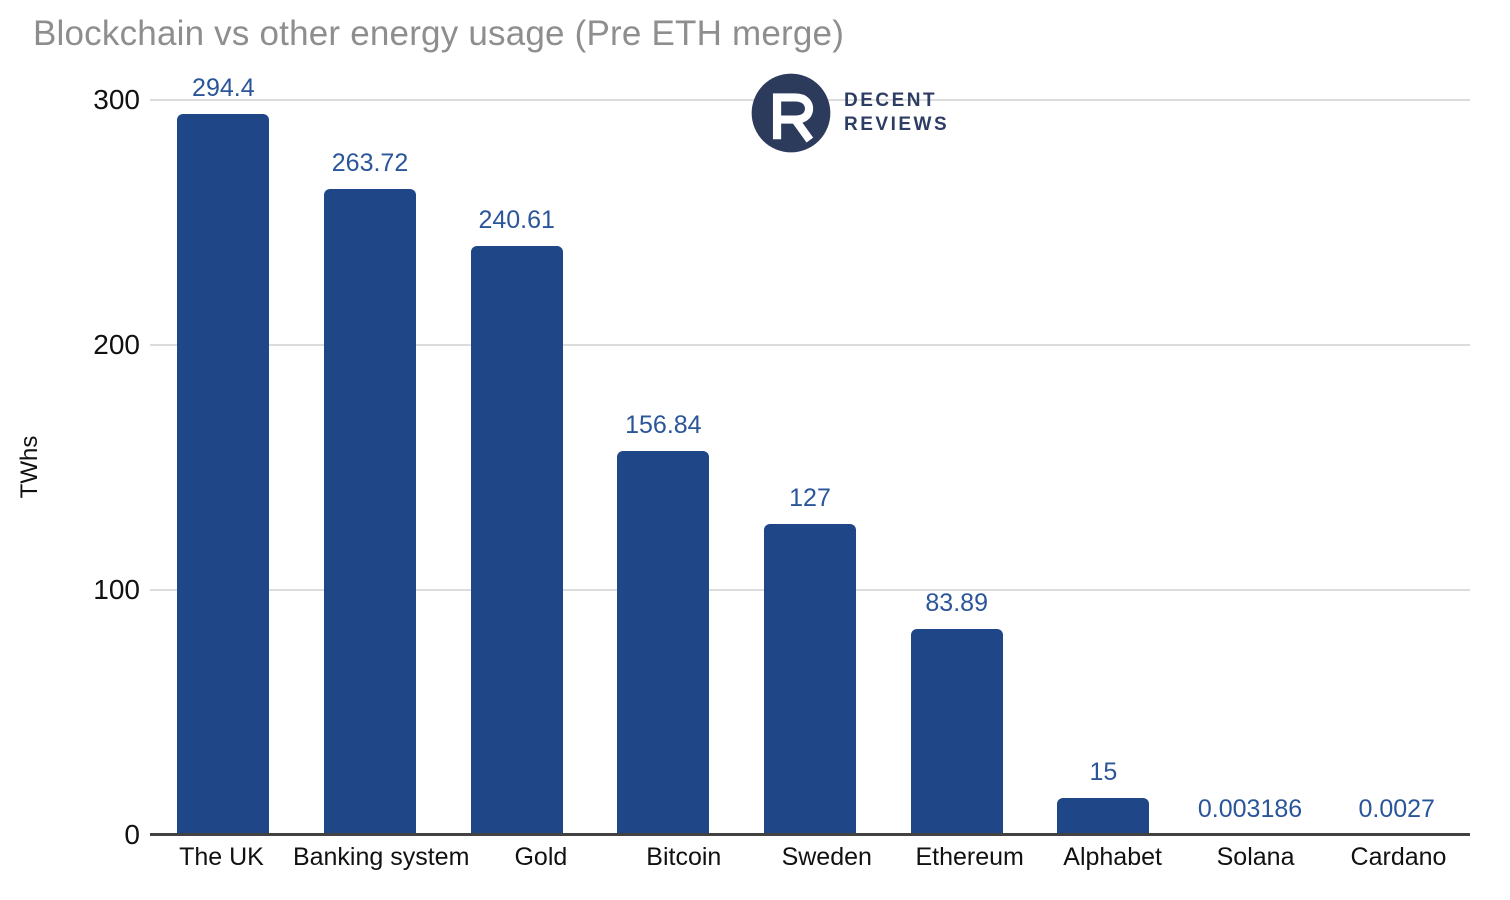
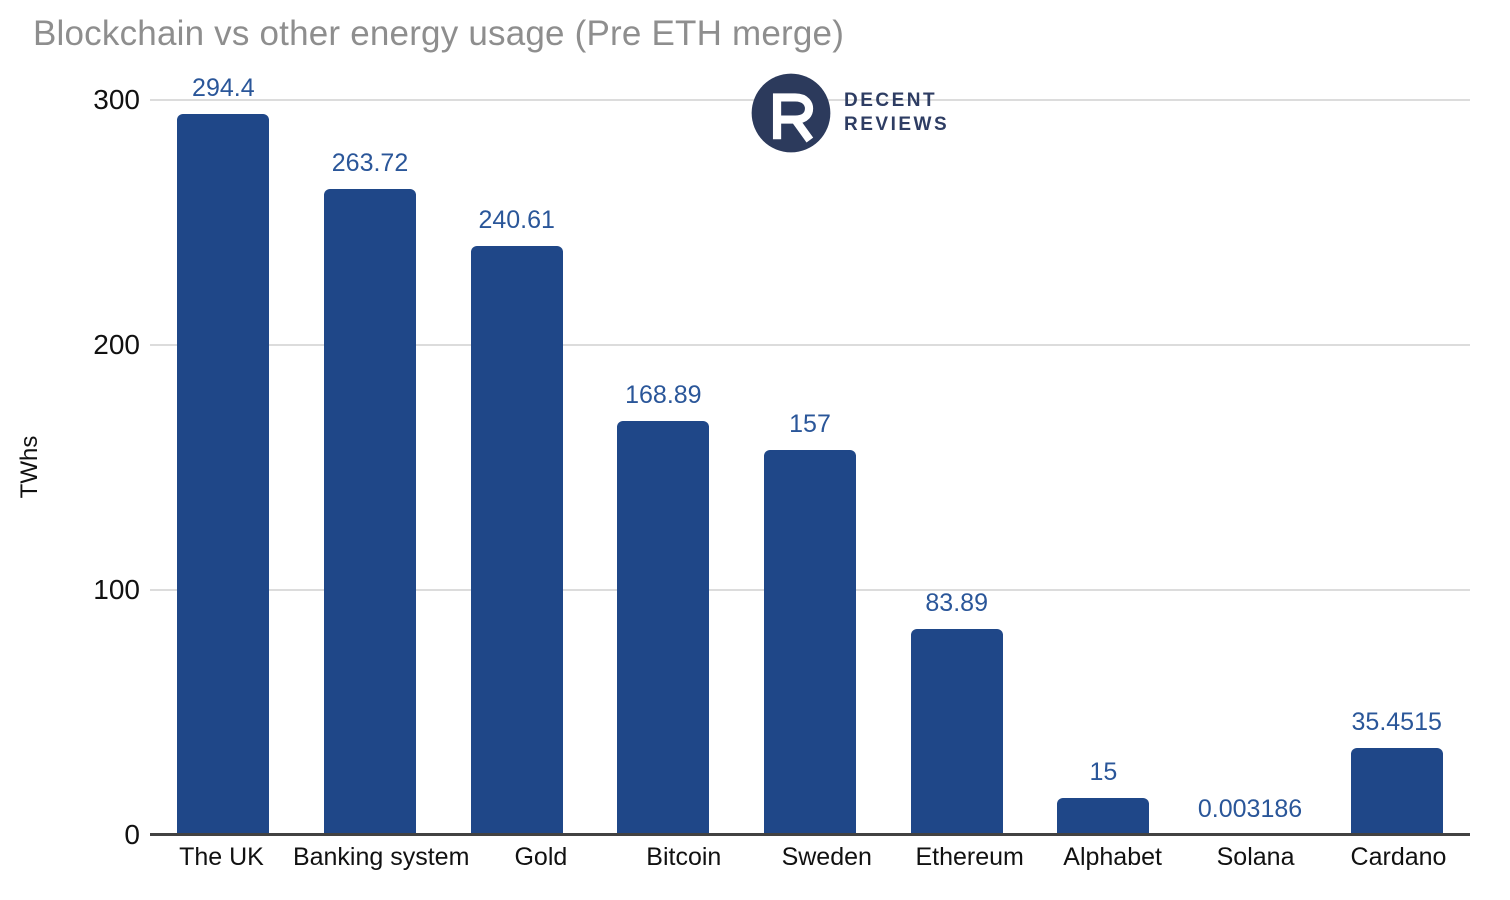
Bitcoin: 156.84 -> 168.89
Sweden: 127 -> 157
Cardano: 0.0027 -> 35.4515
